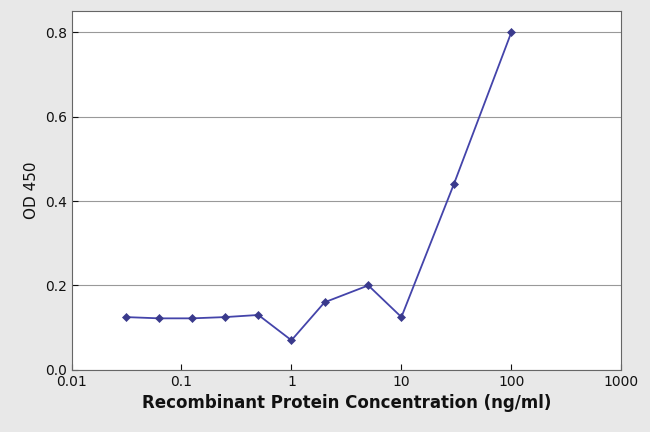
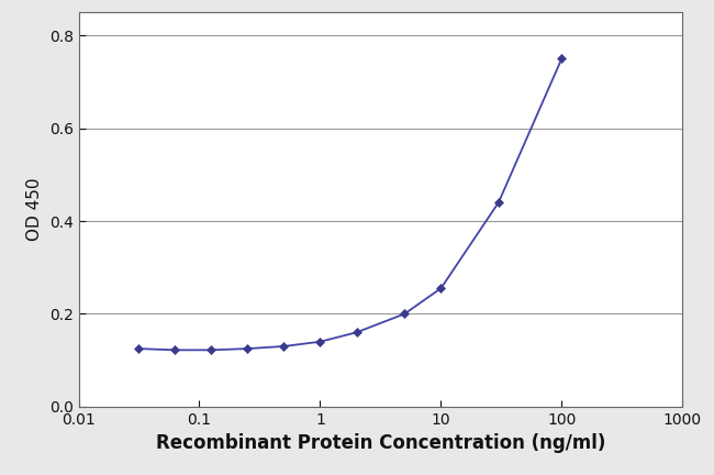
1: 0.070 -> 0.140
10: 0.125 -> 0.255
100: 0.800 -> 0.750
